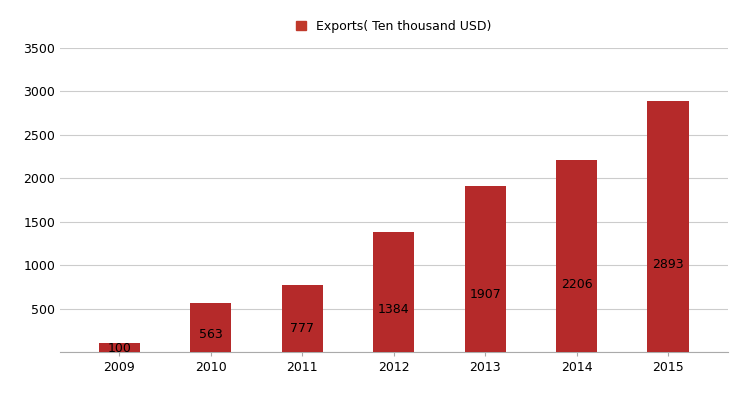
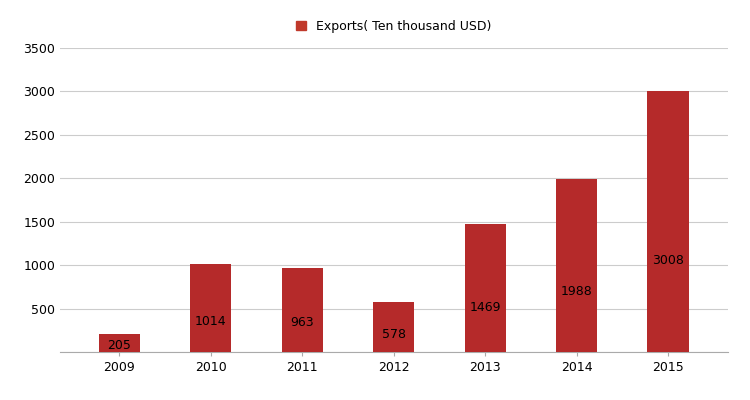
2009: 100 -> 205
2010: 563 -> 1014
2011: 777 -> 963
2012: 1384 -> 578
2013: 1907 -> 1469
2014: 2206 -> 1988
2015: 2893 -> 3008
